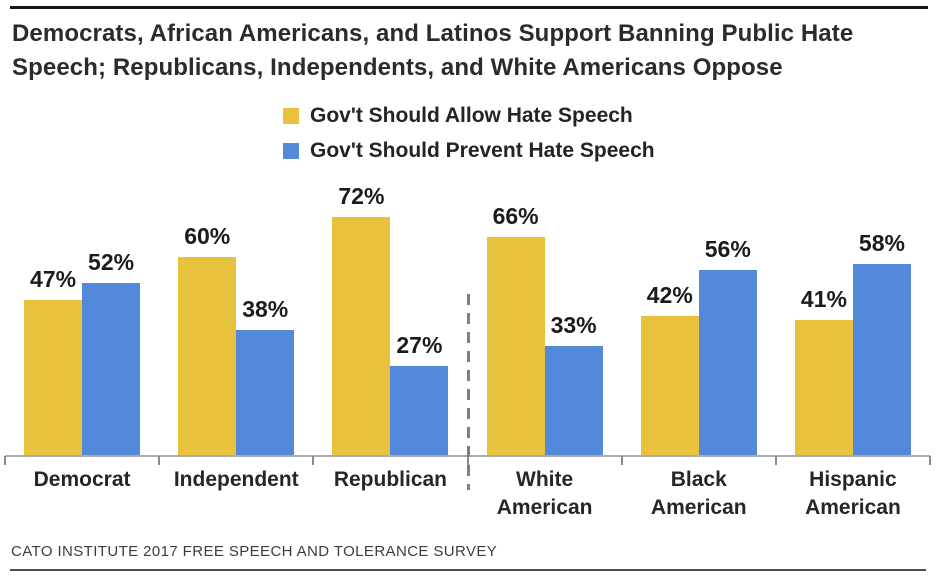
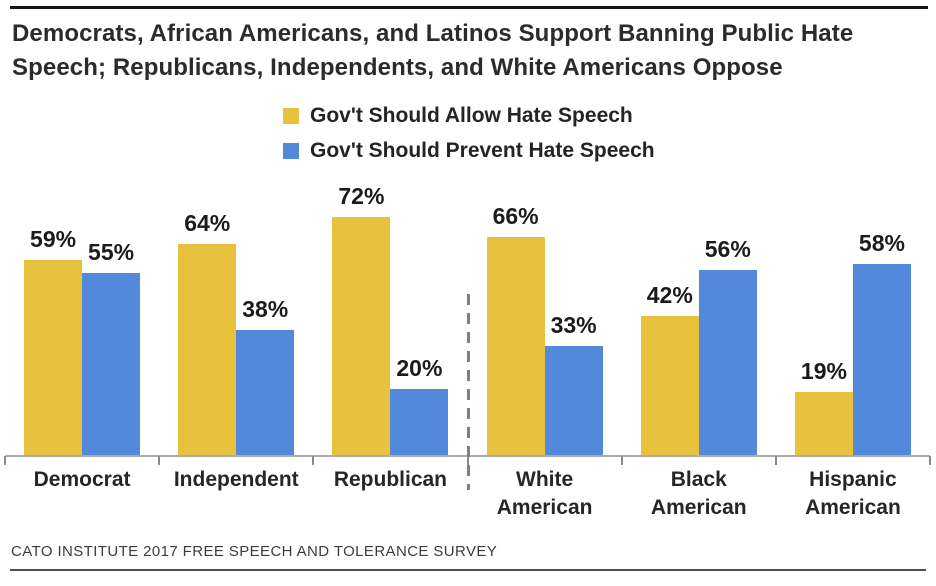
Gov't Should Allow Hate Speech/Democrat: 47% -> 59%
Gov't Should Prevent Hate Speech/Democrat: 52% -> 55%
Gov't Should Allow Hate Speech/Independent: 60% -> 64%
Gov't Should Prevent Hate Speech/Republican: 27% -> 20%
Gov't Should Allow Hate Speech/Hispanic American: 41% -> 19%
